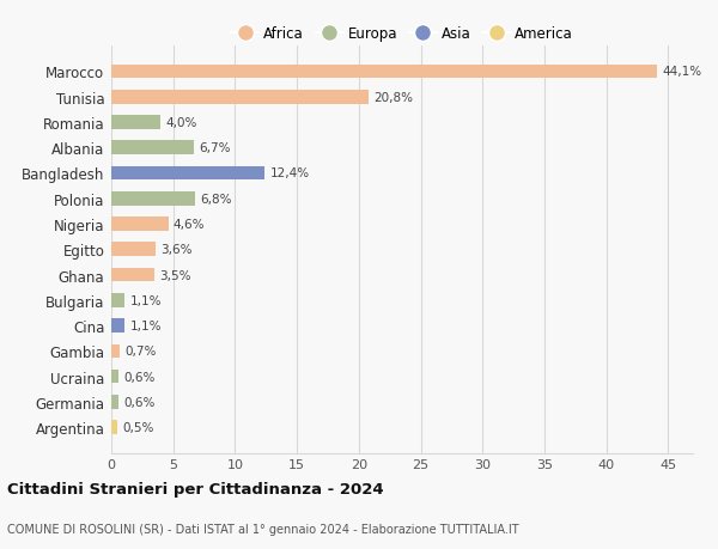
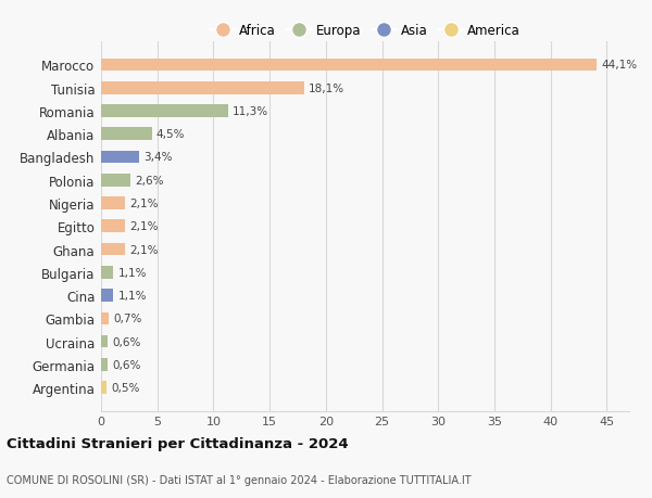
Tunisia: 20,8% -> 18,1%
Romania: 4,0% -> 11,3%
Albania: 6,7% -> 4,5%
Bangladesh: 12,4% -> 3,4%
Polonia: 6,8% -> 2,6%
Nigeria: 4,6% -> 2,1%
Egitto: 3,6% -> 2,1%
Ghana: 3,5% -> 2,1%
